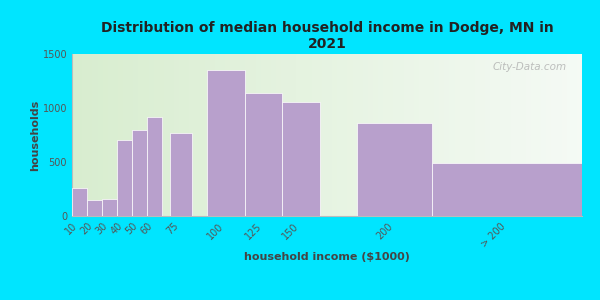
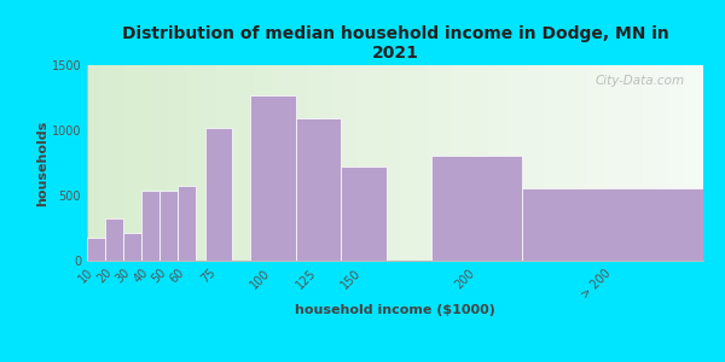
10: 260 -> 180
20: 150 -> 320
30: 160 -> 220
40: 700 -> 540
50: 800 -> 540
60: 920 -> 570
75: 770 -> 1020
100: 1350 -> 1270
125: 1140 -> 1090
150: 1060 -> 720
200: 860 -> 810
> 200: 490 -> 560
